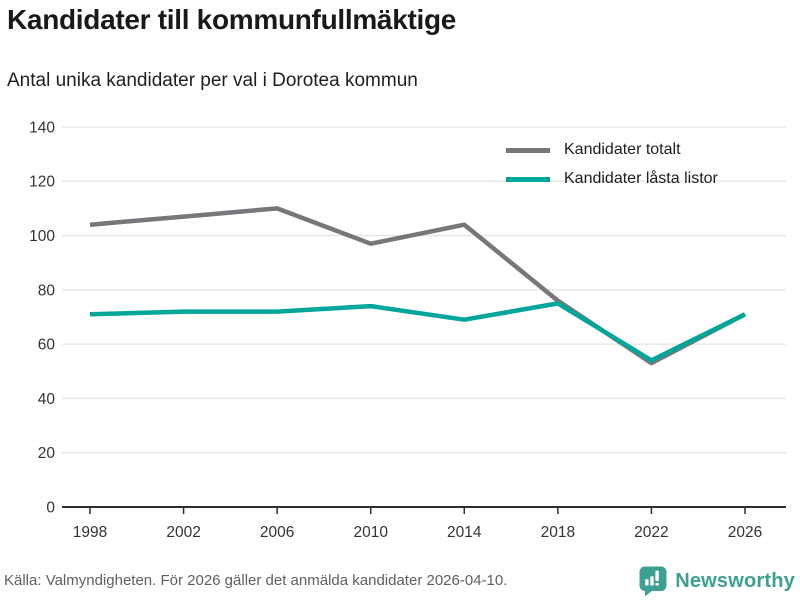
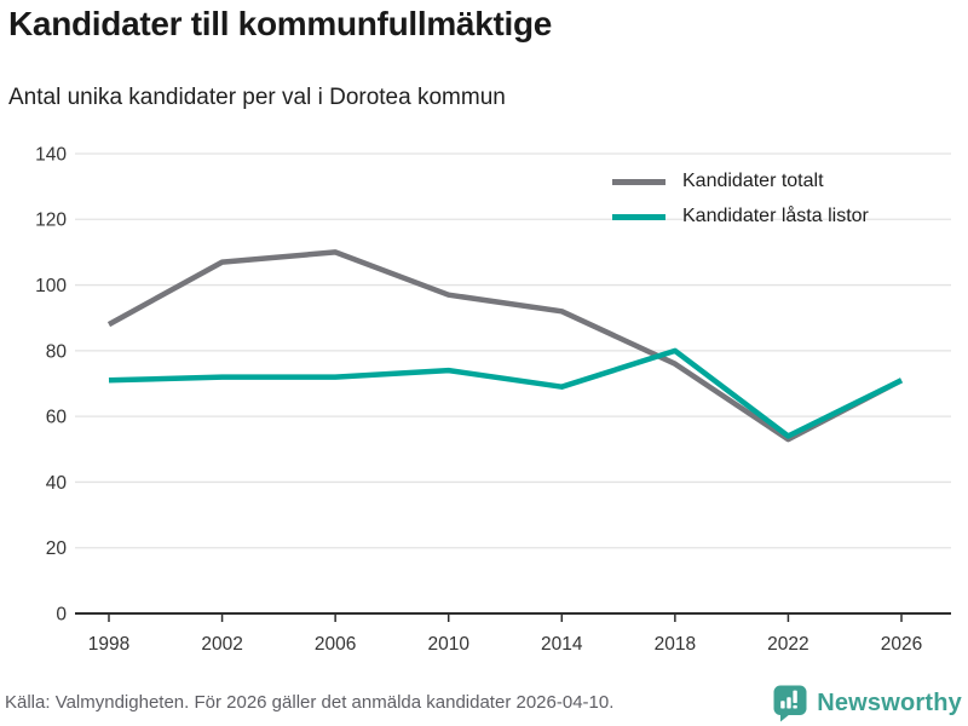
Kandidater totalt/1998: 104 -> 88
Kandidater totalt/2014: 104 -> 92
Kandidater låsta listor/2018: 75 -> 80
